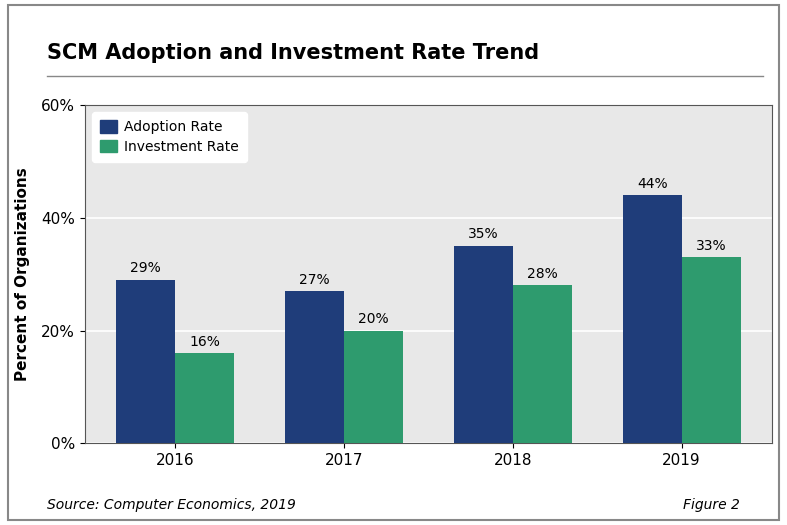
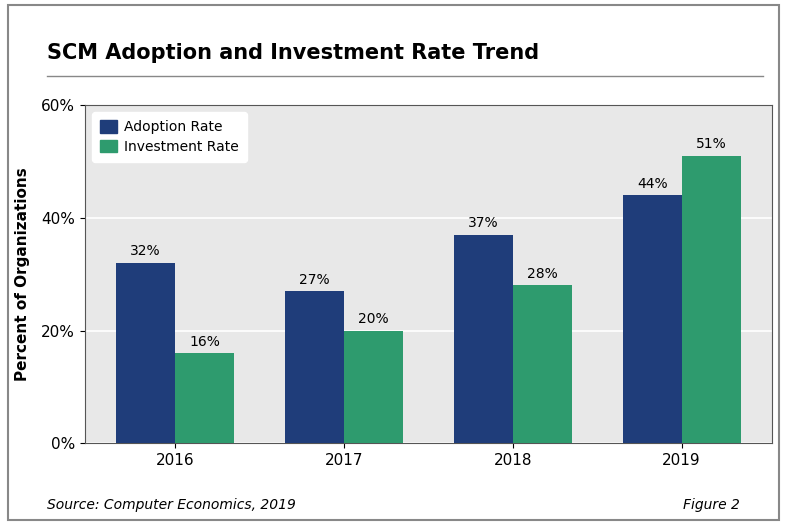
Adoption Rate/2016: 29% -> 32%
Adoption Rate/2018: 35% -> 37%
Investment Rate/2019: 33% -> 51%
